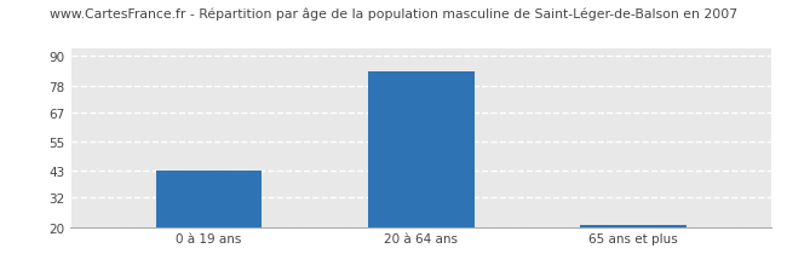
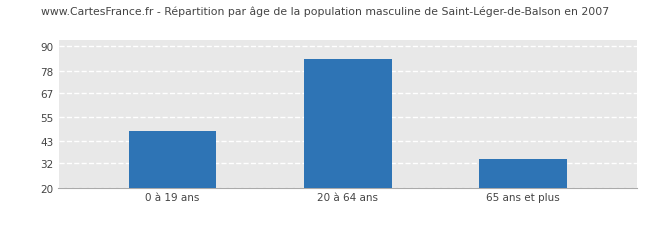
0 à 19 ans: 43 -> 48
65 ans et plus: 21 -> 34
